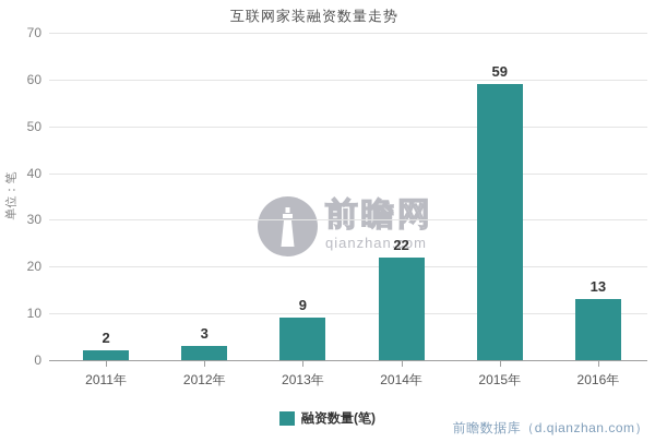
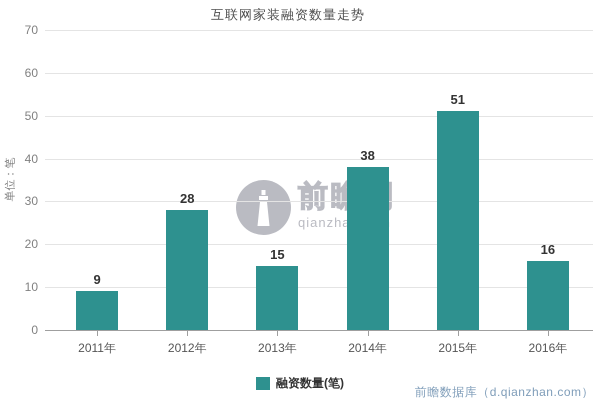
2011年: 2 -> 9
2012年: 3 -> 28
2013年: 9 -> 15
2014年: 22 -> 38
2015年: 59 -> 51
2016年: 13 -> 16
